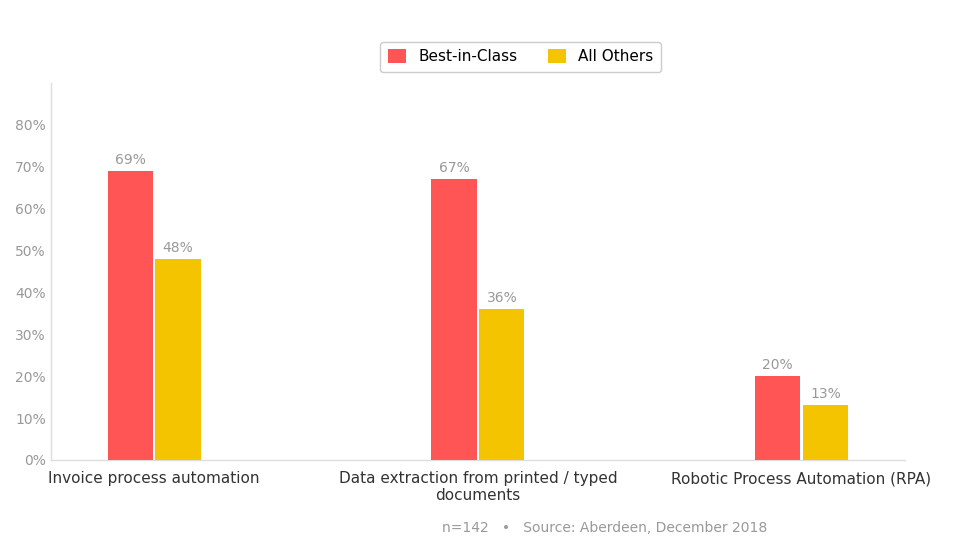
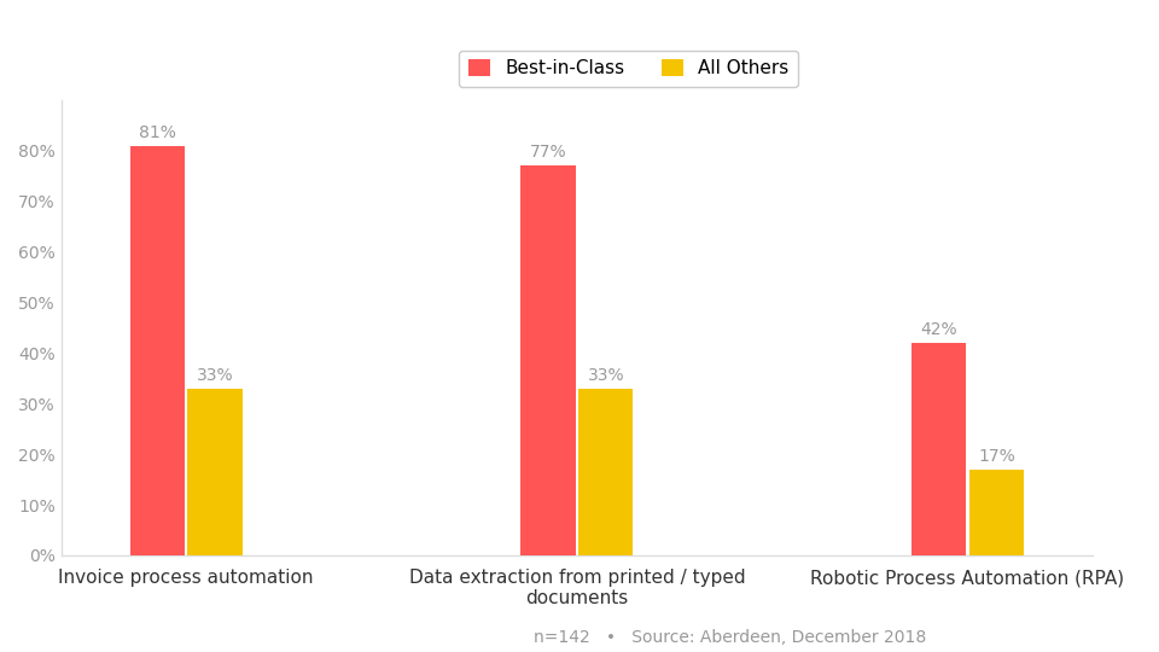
Best-in-Class/Invoice process automation: 69% -> 81%
All Others/Invoice process automation: 48% -> 33%
Best-in-Class/Data extraction from printed / typed documents: 67% -> 77%
All Others/Data extraction from printed / typed documents: 36% -> 33%
Best-in-Class/Robotic Process Automation (RPA): 20% -> 42%
All Others/Robotic Process Automation (RPA): 13% -> 17%
